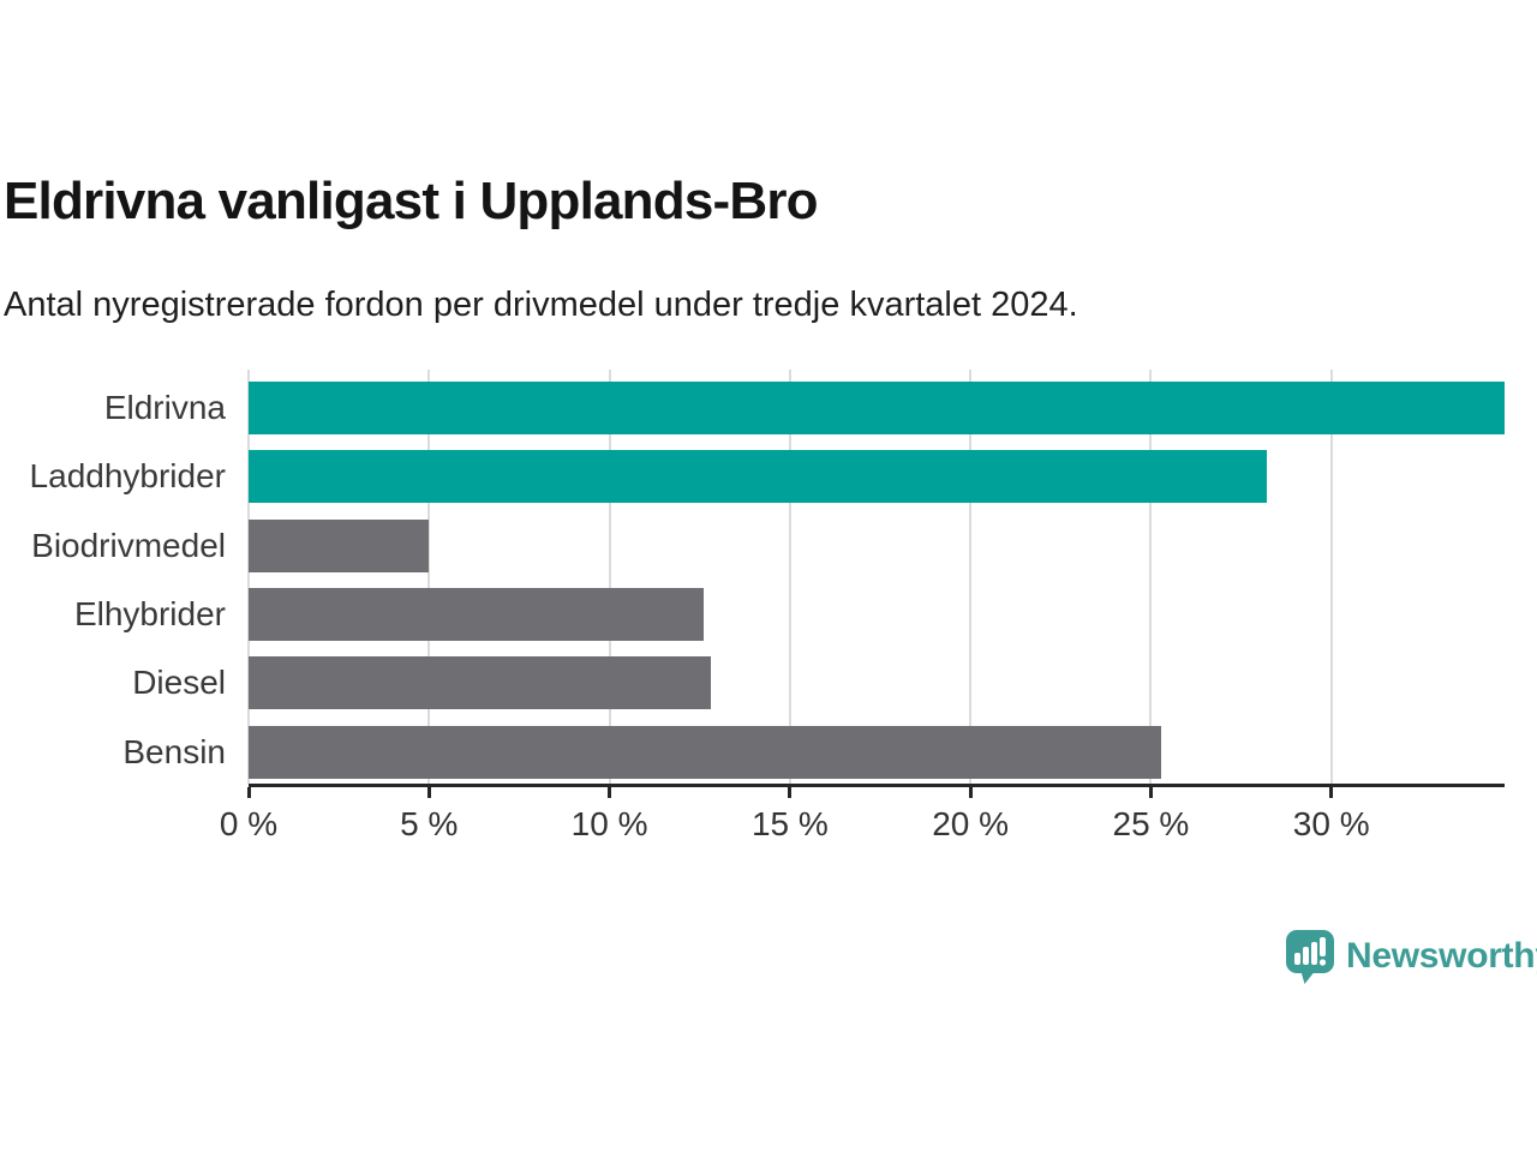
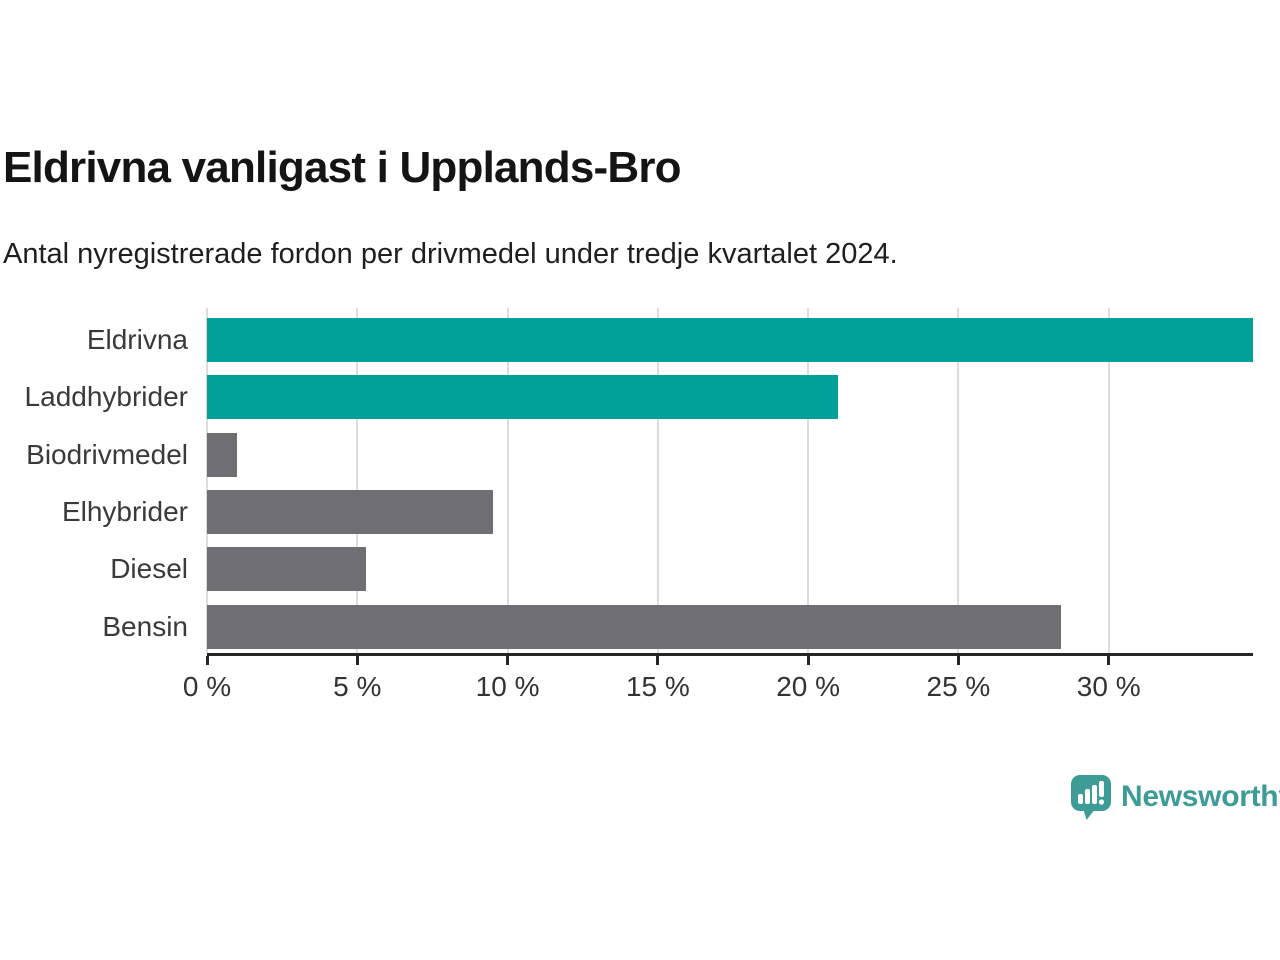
Laddhybrider: 28.2% -> 21.0%
Biodrivmedel: 5.0% -> 1.0%
Elhybrider: 12.6% -> 9.5%
Diesel: 12.8% -> 5.3%
Bensin: 25.3% -> 28.4%
